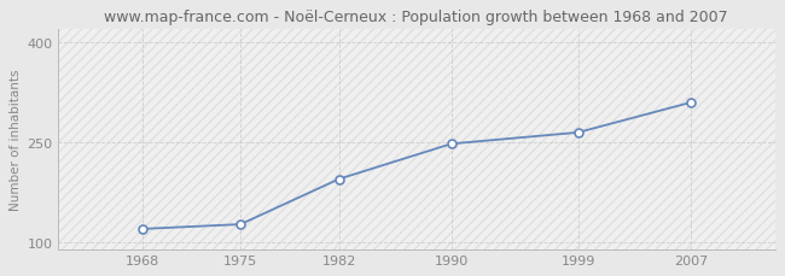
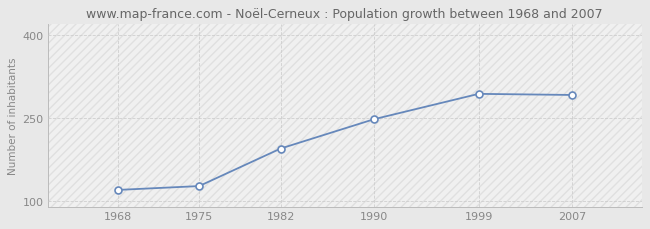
1999: 265 -> 294
2007: 310 -> 292
